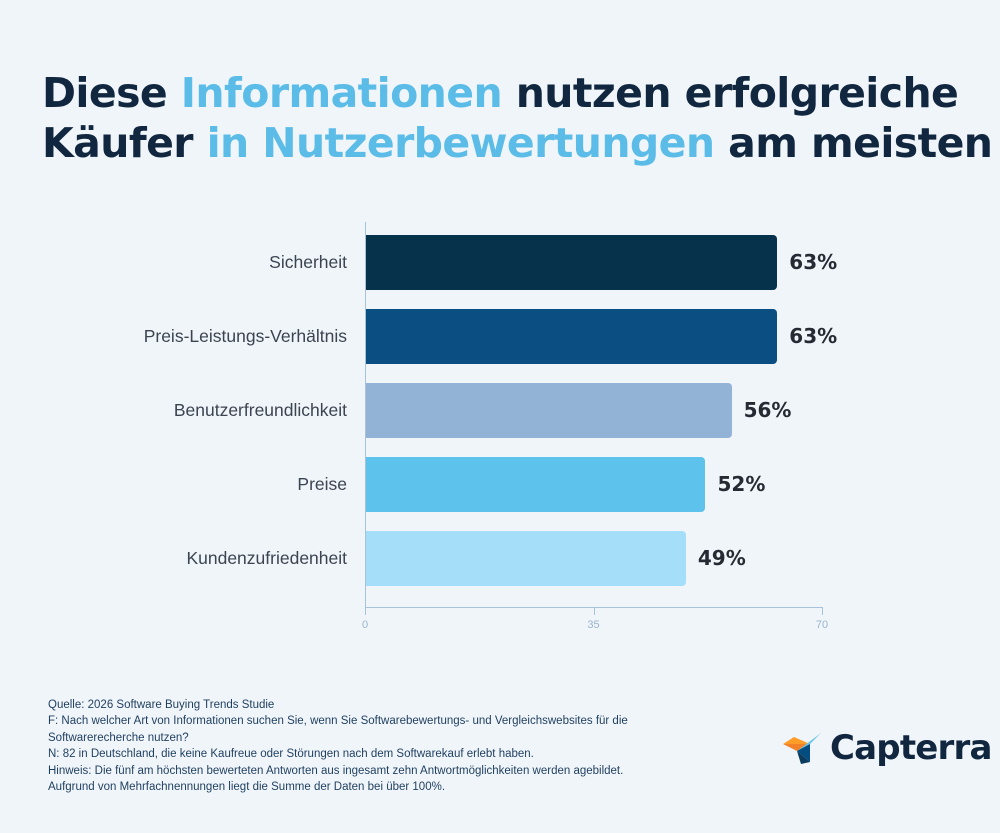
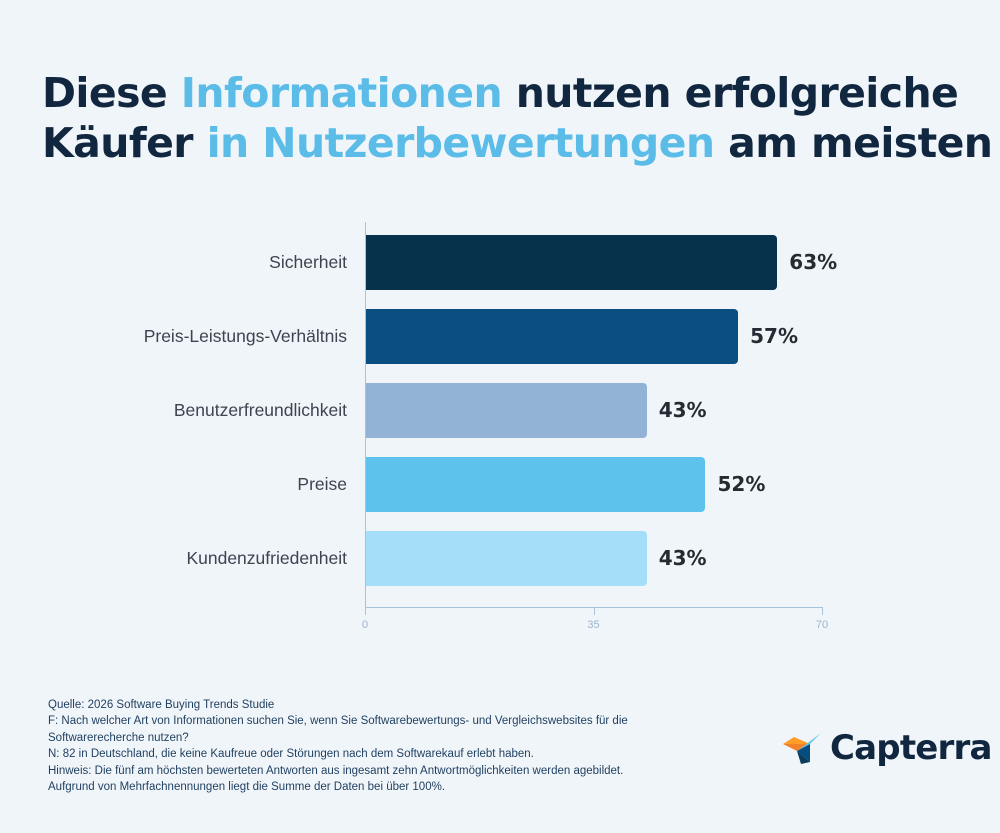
Preis-Leistungs-Verhältnis: 63% -> 57%
Benutzerfreundlichkeit: 56% -> 43%
Kundenzufriedenheit: 49% -> 43%
